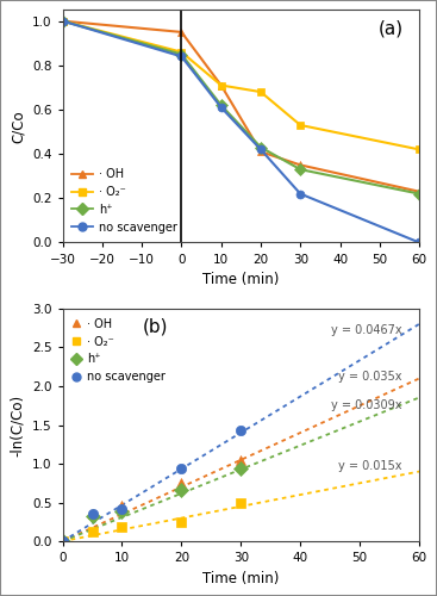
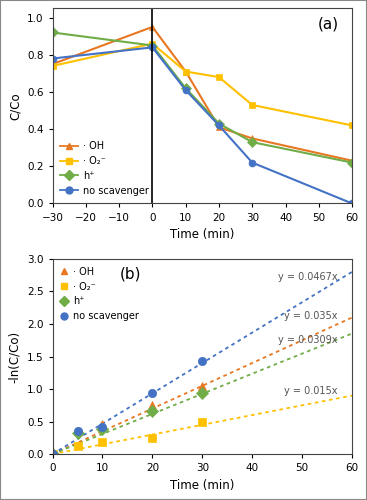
· OH/−30: 1.00 -> 0.75
· O₂⁻/−30: 1.00 -> 0.74
h⁺/−30: 1.00 -> 0.92
no scavenger/−30: 1.00 -> 0.78
